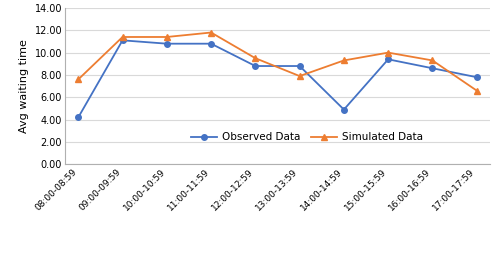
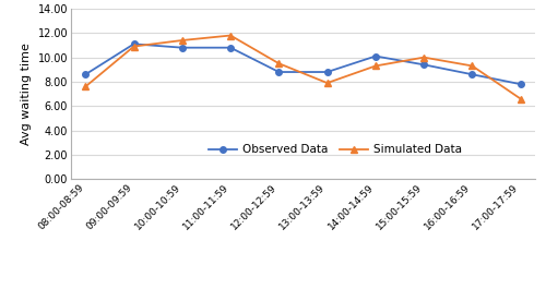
Observed Data/08:00-08:59: 4.2 -> 8.6
Simulated Data/09:00-09:59: 11.4 -> 10.9
Observed Data/14:00-14:59: 4.9 -> 10.1
